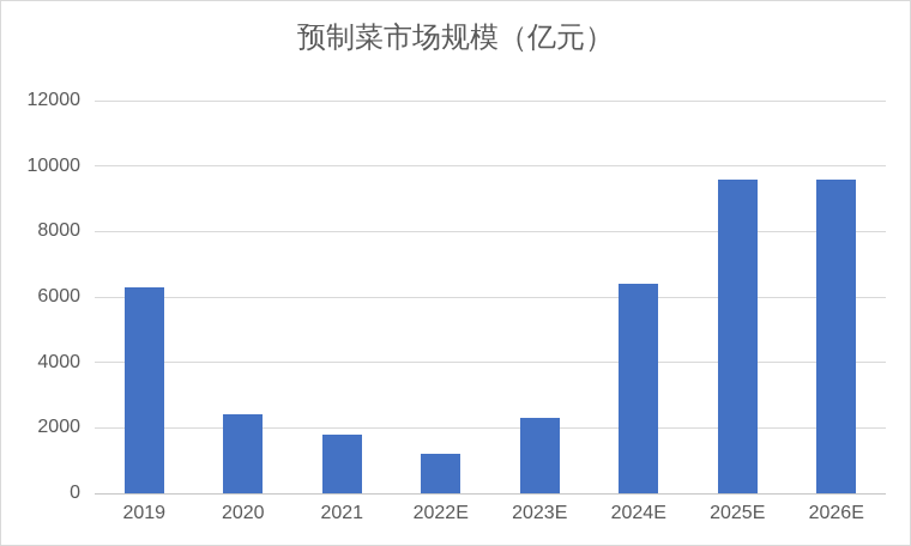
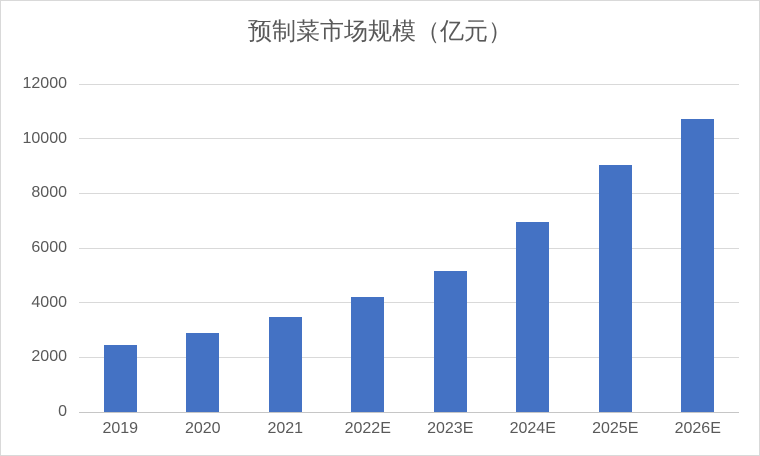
2019: 6300 -> 2400
2020: 2400 -> 2900
2021: 1800 -> 3500
2022E: 1200 -> 4200
2023E: 2300 -> 5200
2024E: 6400 -> 7000
2025E: 9600 -> 9000
2026E: 9600 -> 10700
